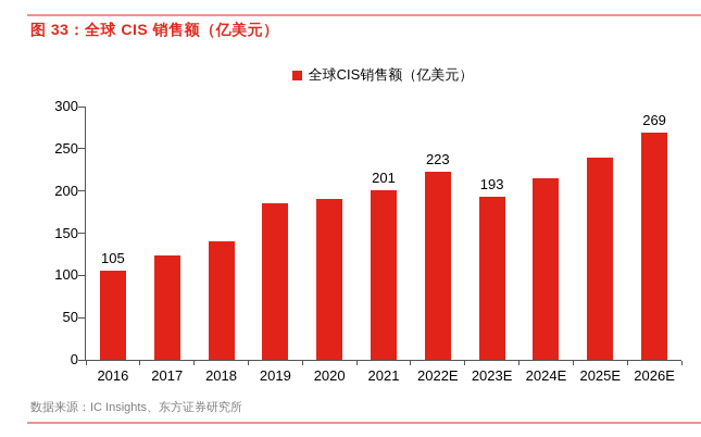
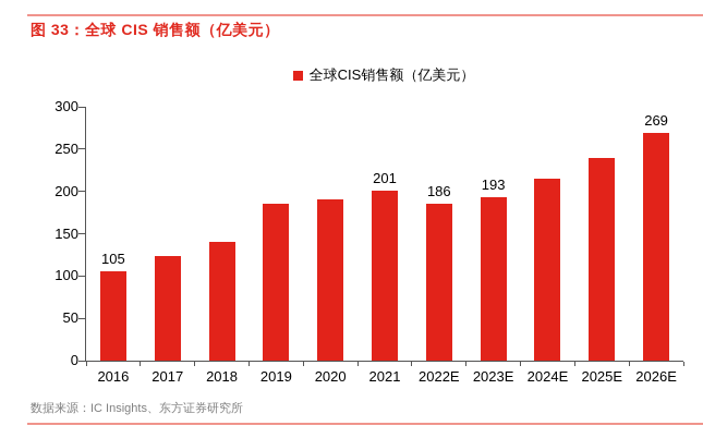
2022E: 223 -> 186
